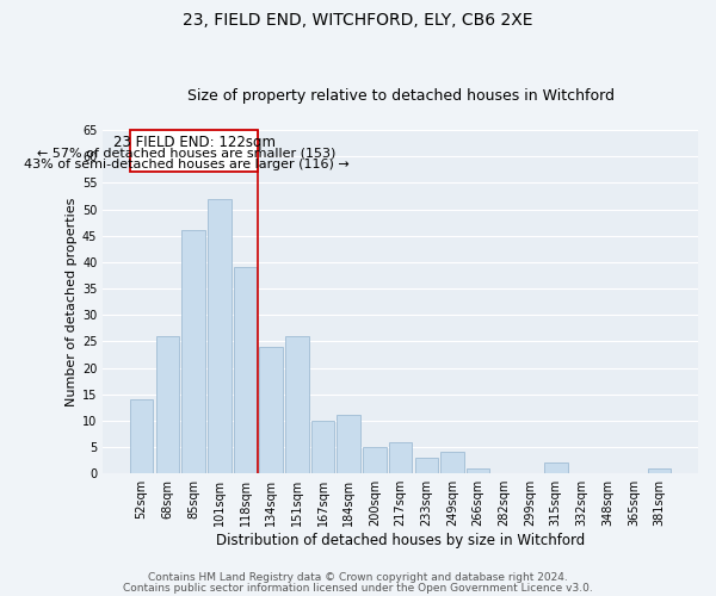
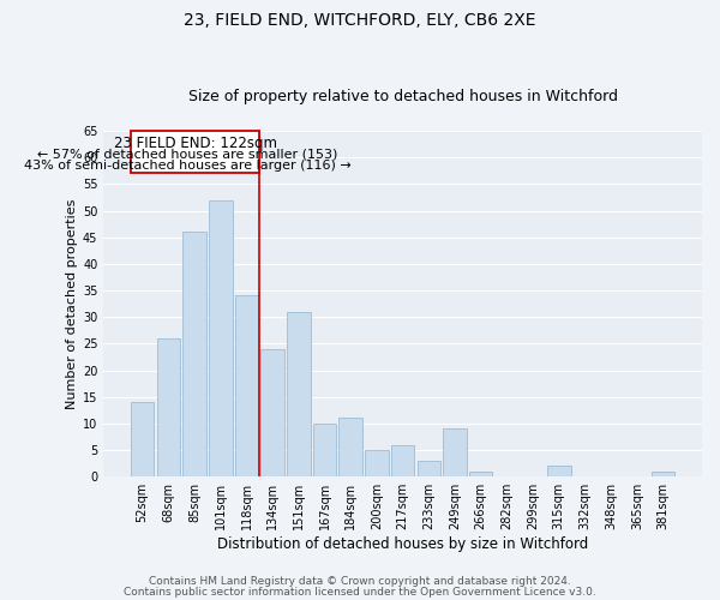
118sqm: 39 -> 34
151sqm: 26 -> 31
249sqm: 4 -> 9
